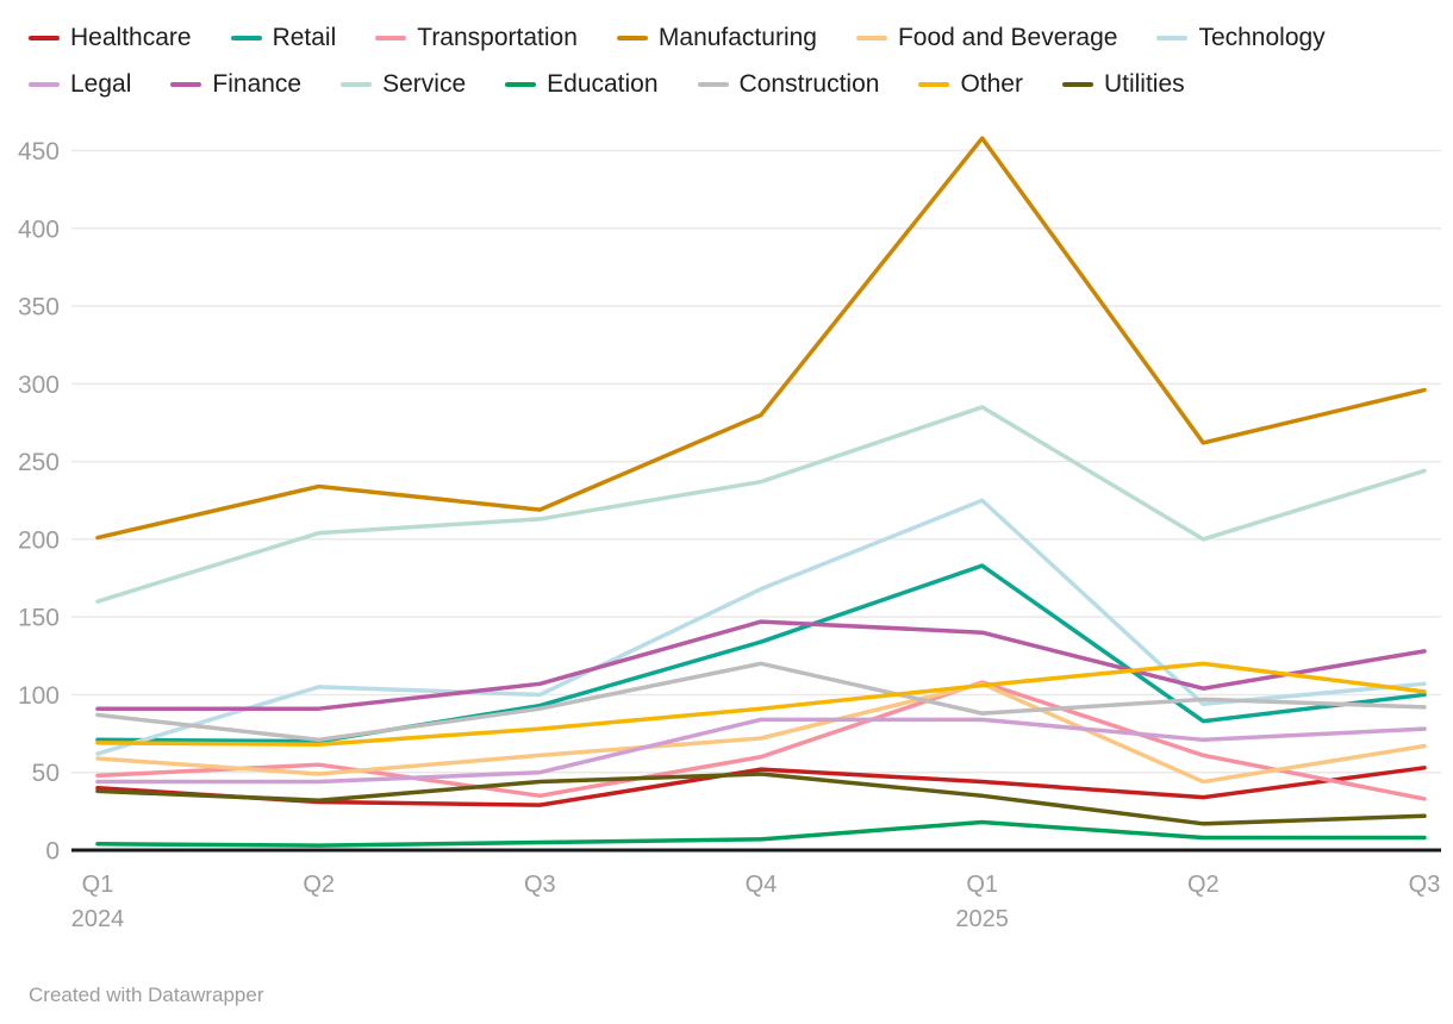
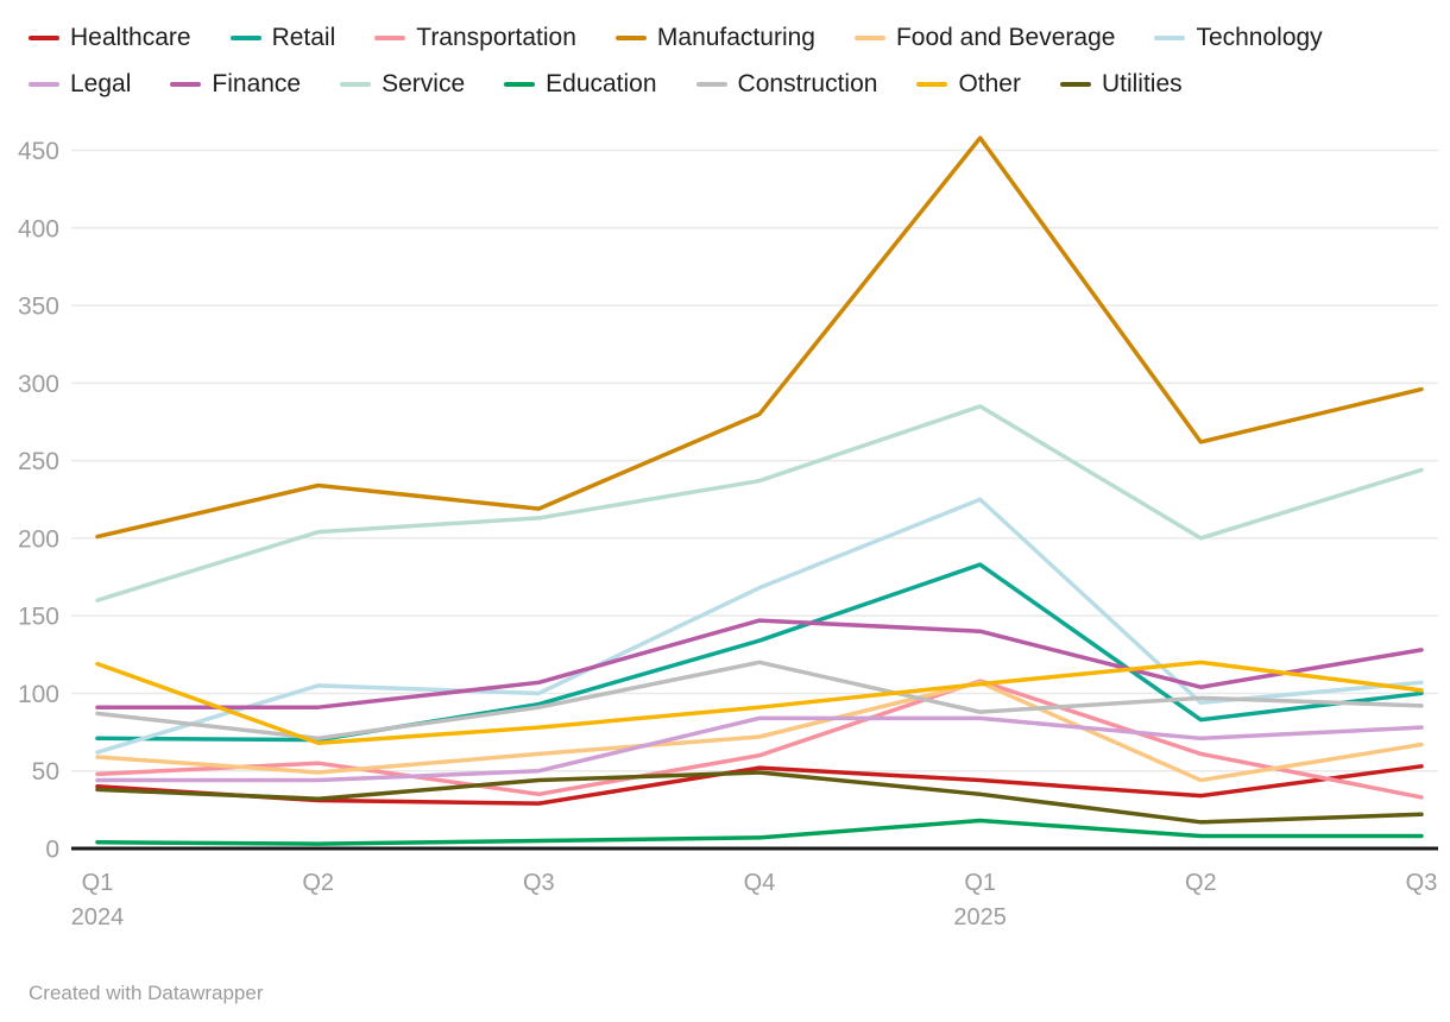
Other/Q1 2024: 69 -> 119
